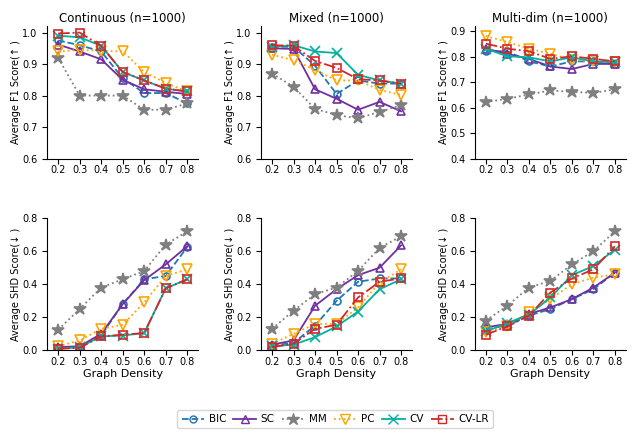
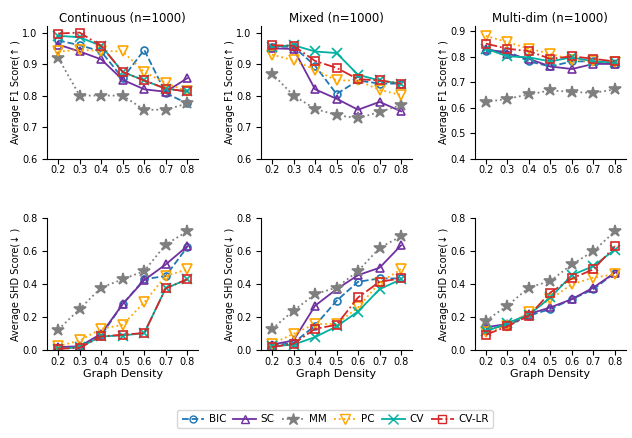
Continuous (n=1000)/BIC/0.6: 0.808 -> 0.945
Continuous (n=1000)/SC/0.8: 0.805 -> 0.855
Mixed (n=1000)/MM/0.3: 0.828 -> 0.800
